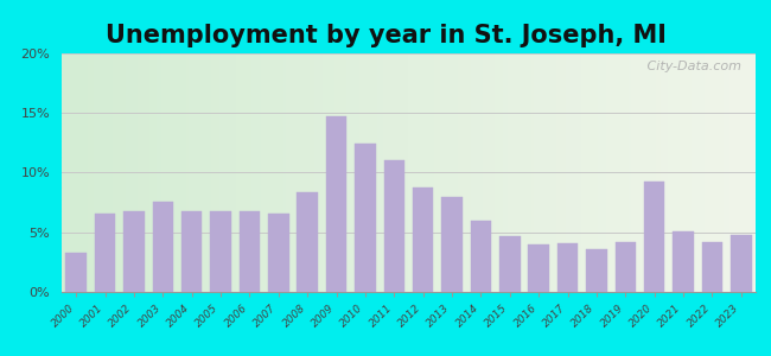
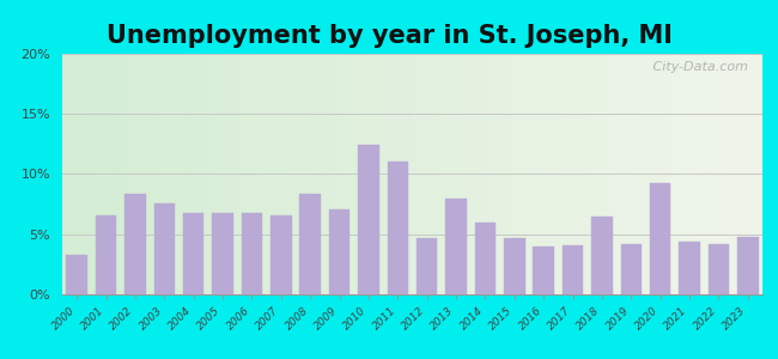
2002: 6.8% -> 8.4%
2009: 14.7% -> 7.1%
2012: 8.8% -> 4.7%
2018: 3.6% -> 6.5%
2021: 5.1% -> 4.4%
